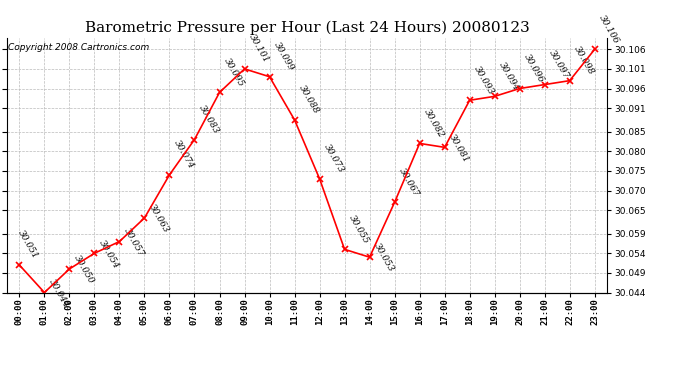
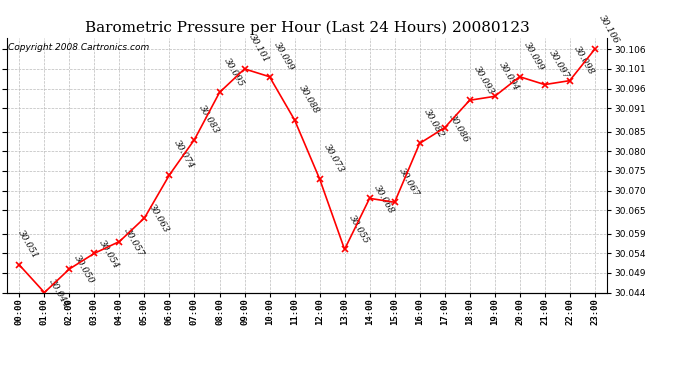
14:00: 30.053 -> 30.068
17:00: 30.081 -> 30.086
20:00: 30.096 -> 30.099
